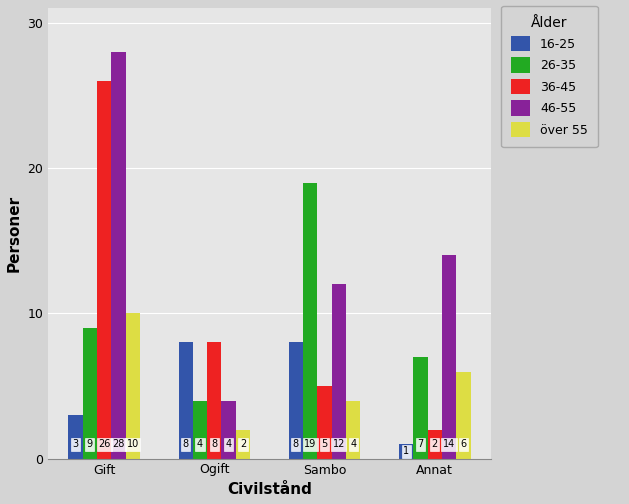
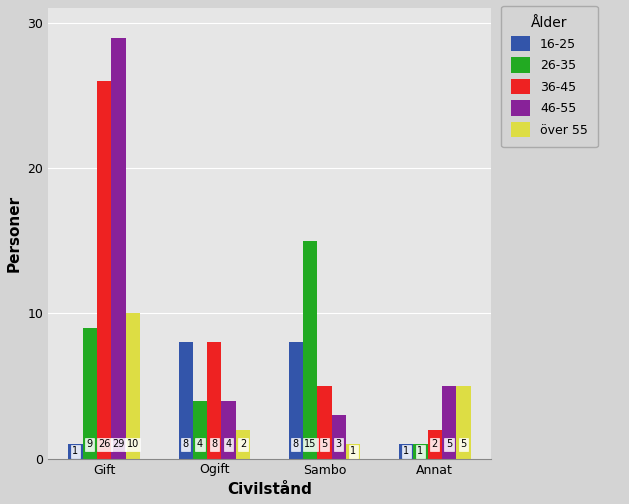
16-25/Gift: 3 -> 1
46-55/Gift: 28 -> 29
26-35/Sambo: 19 -> 15
46-55/Sambo: 12 -> 3
över 55/Sambo: 4 -> 1
26-35/Annat: 7 -> 1
46-55/Annat: 14 -> 5
över 55/Annat: 6 -> 5
